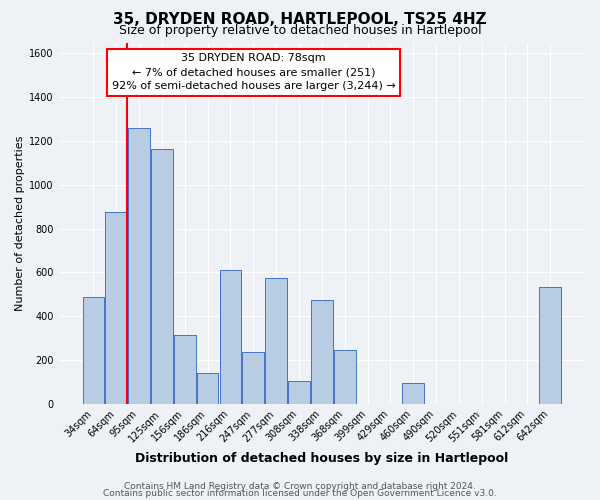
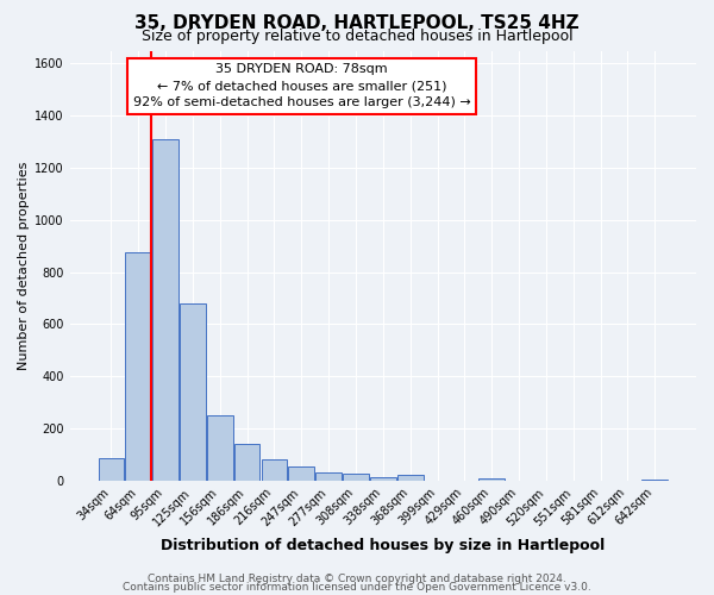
34sqm: 490 -> 85
95sqm: 1260 -> 1310
125sqm: 1165 -> 680
156sqm: 315 -> 250
216sqm: 610 -> 80
247sqm: 235 -> 55
277sqm: 575 -> 30
308sqm: 105 -> 25
338sqm: 475 -> 15
368sqm: 245 -> 20
460sqm: 95 -> 10
642sqm: 535 -> 5
